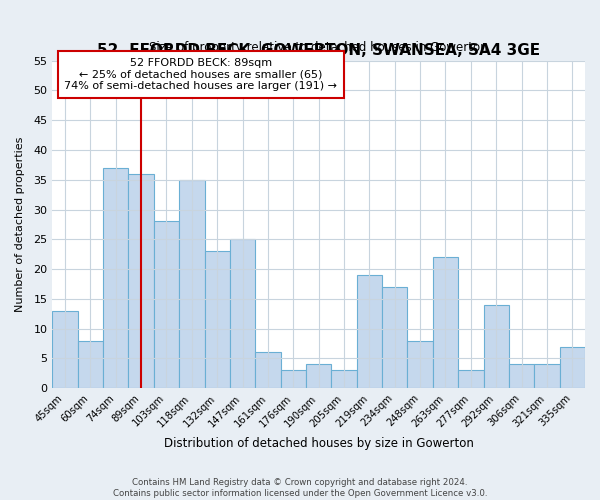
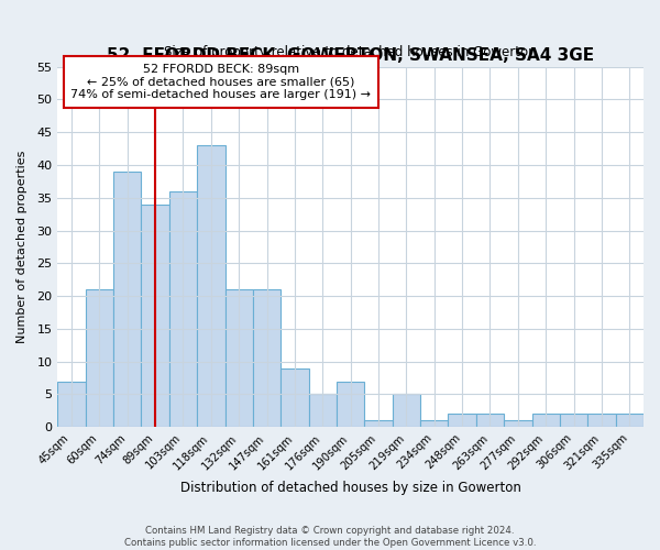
45sqm: 13 -> 7
60sqm: 8 -> 21
74sqm: 37 -> 39
89sqm: 36 -> 34
103sqm: 28 -> 36
118sqm: 35 -> 43
132sqm: 23 -> 21
147sqm: 25 -> 21
161sqm: 6 -> 9
176sqm: 3 -> 5
190sqm: 4 -> 7
205sqm: 3 -> 1
219sqm: 19 -> 5
234sqm: 17 -> 1
248sqm: 8 -> 2
263sqm: 22 -> 2
277sqm: 3 -> 1
292sqm: 14 -> 2
306sqm: 4 -> 2
321sqm: 4 -> 2
335sqm: 7 -> 2
